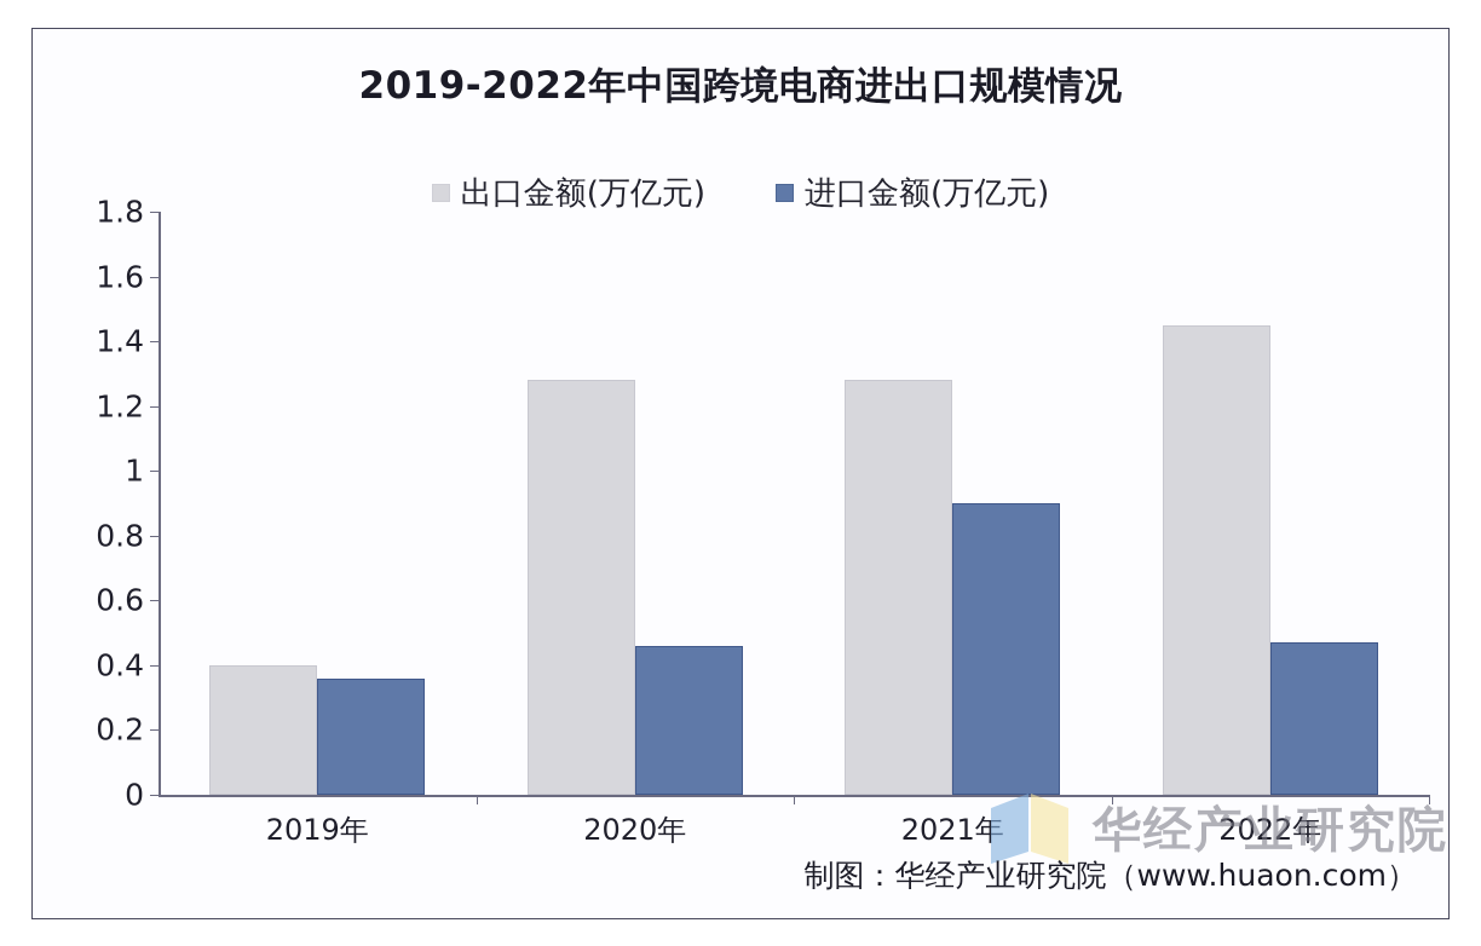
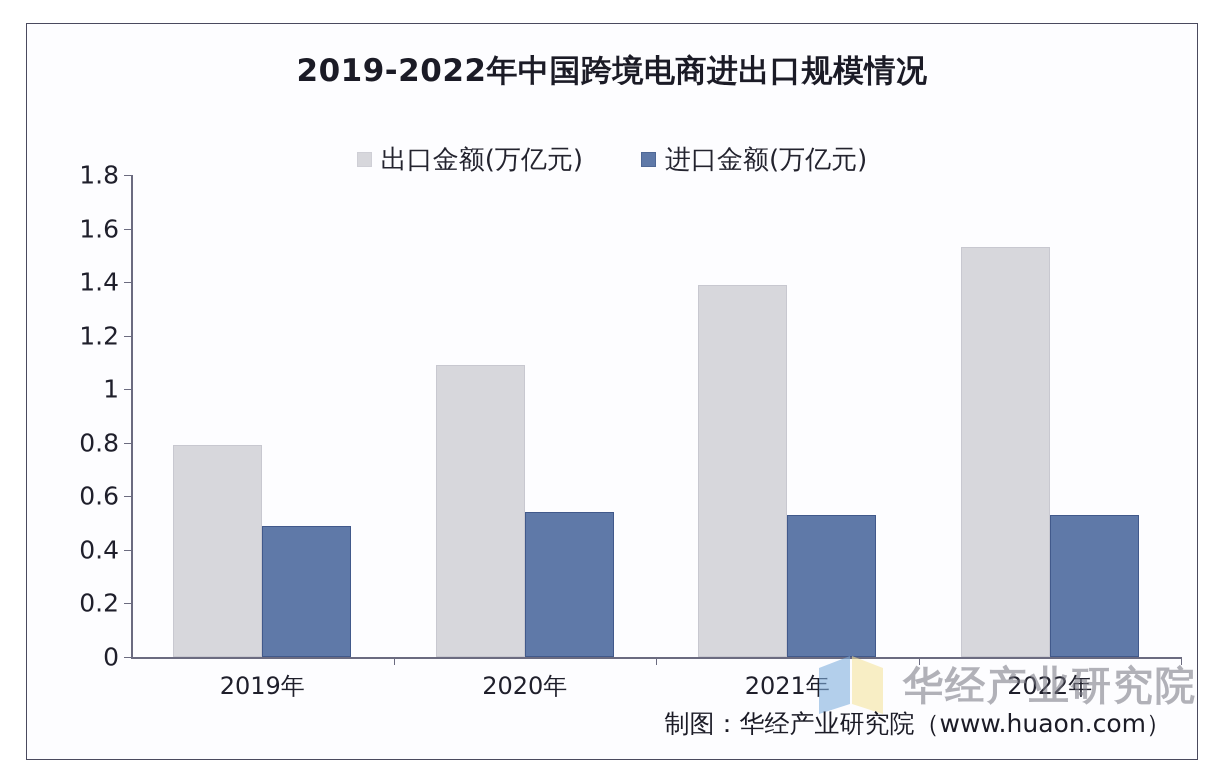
出口金额(万亿元)/2019年: 0.40 -> 0.79
进口金额(万亿元)/2019年: 0.36 -> 0.49
出口金额(万亿元)/2020年: 1.28 -> 1.09
进口金额(万亿元)/2020年: 0.46 -> 0.54
出口金额(万亿元)/2021年: 1.28 -> 1.39
进口金额(万亿元)/2021年: 0.90 -> 0.53
出口金额(万亿元)/2022年: 1.45 -> 1.53
进口金额(万亿元)/2022年: 0.47 -> 0.53
